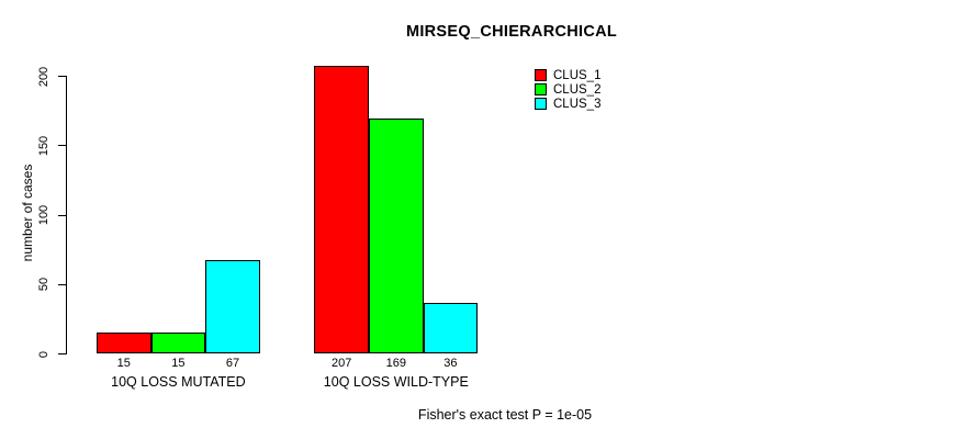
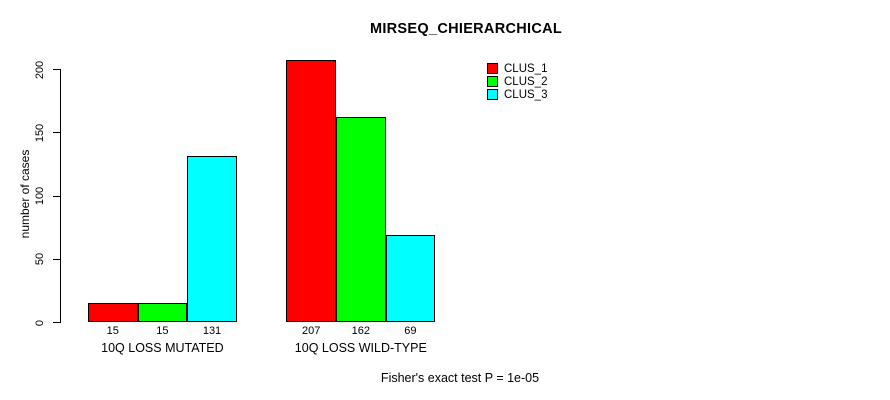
CLUS_3/10Q LOSS MUTATED: 67 -> 131
CLUS_2/10Q LOSS WILD-TYPE: 169 -> 162
CLUS_3/10Q LOSS WILD-TYPE: 36 -> 69
